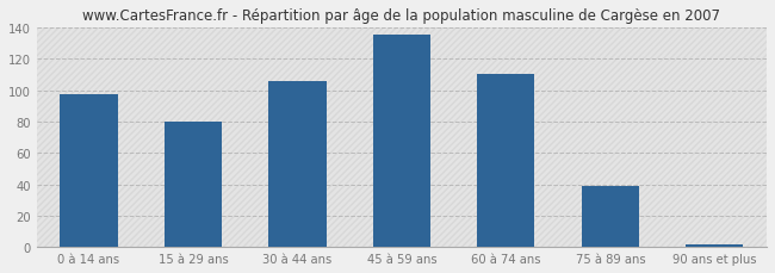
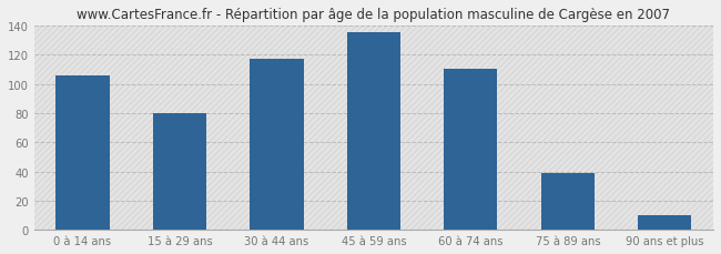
0 à 14 ans: 97 -> 106
30 à 44 ans: 106 -> 117
90 ans et plus: 2 -> 10
